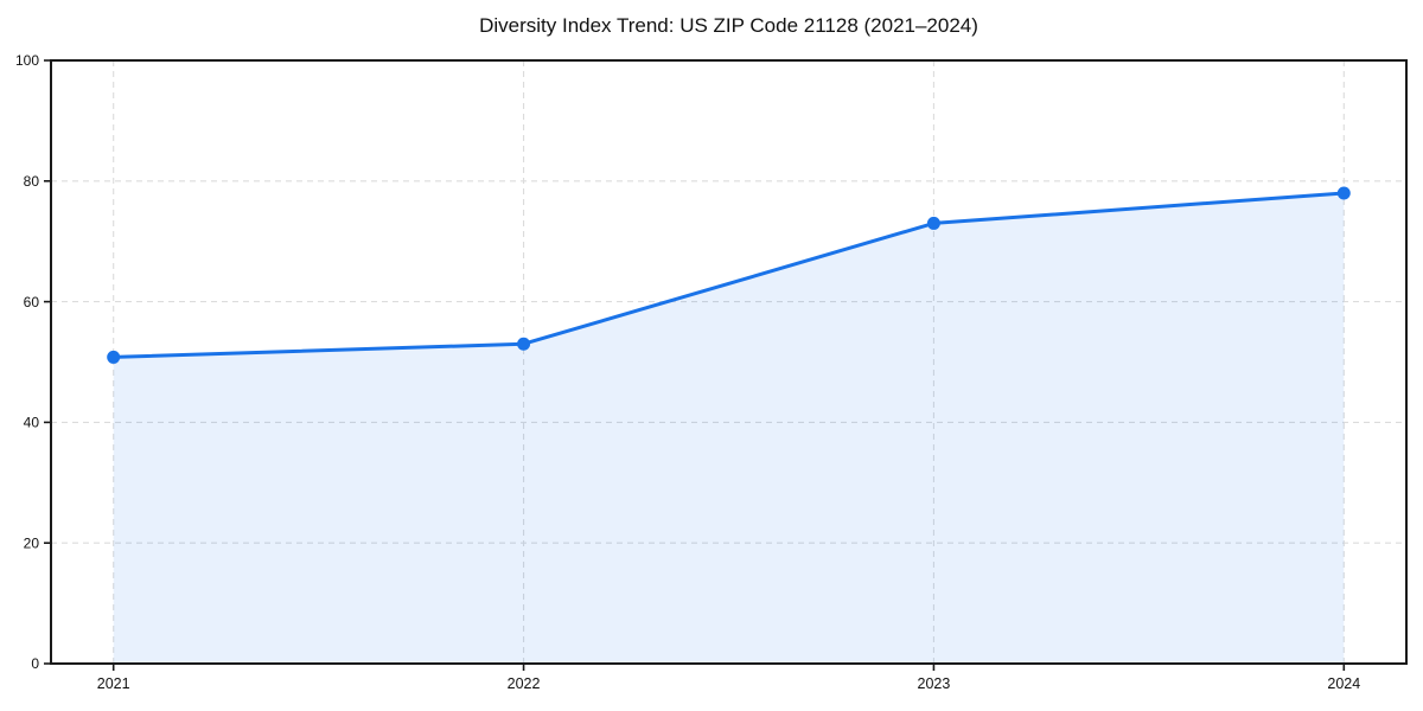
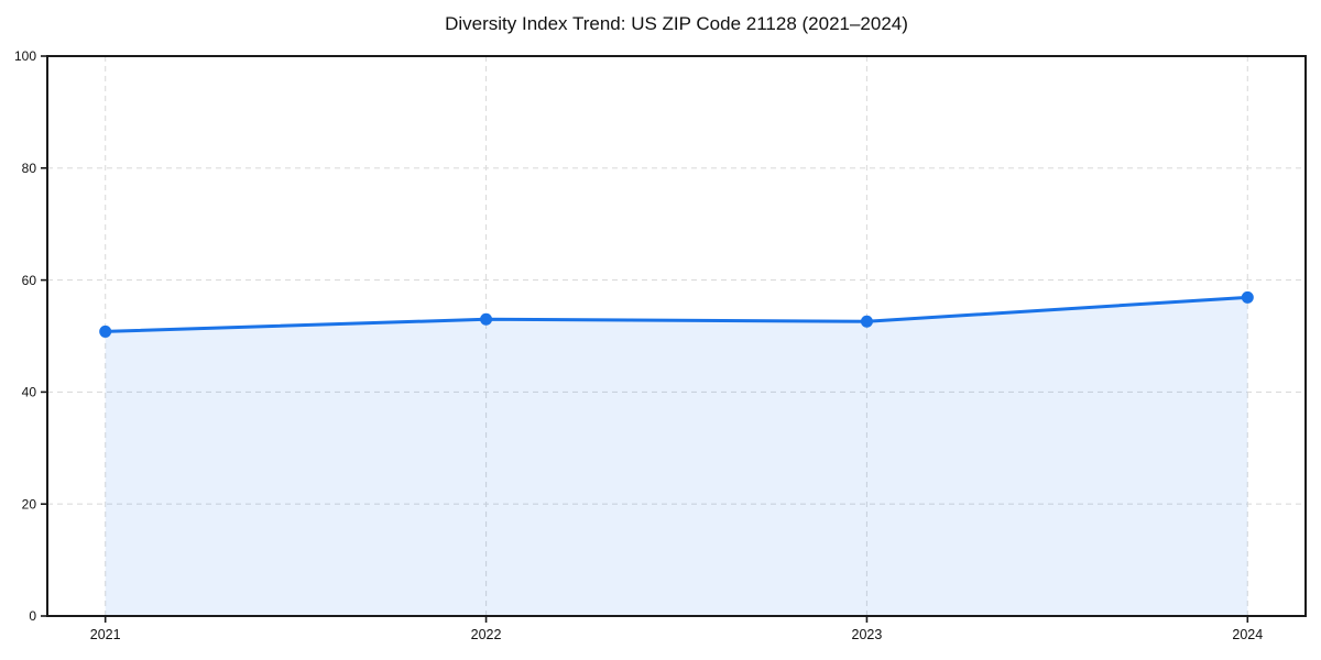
2023: 73 -> 53
2024: 78 -> 57
